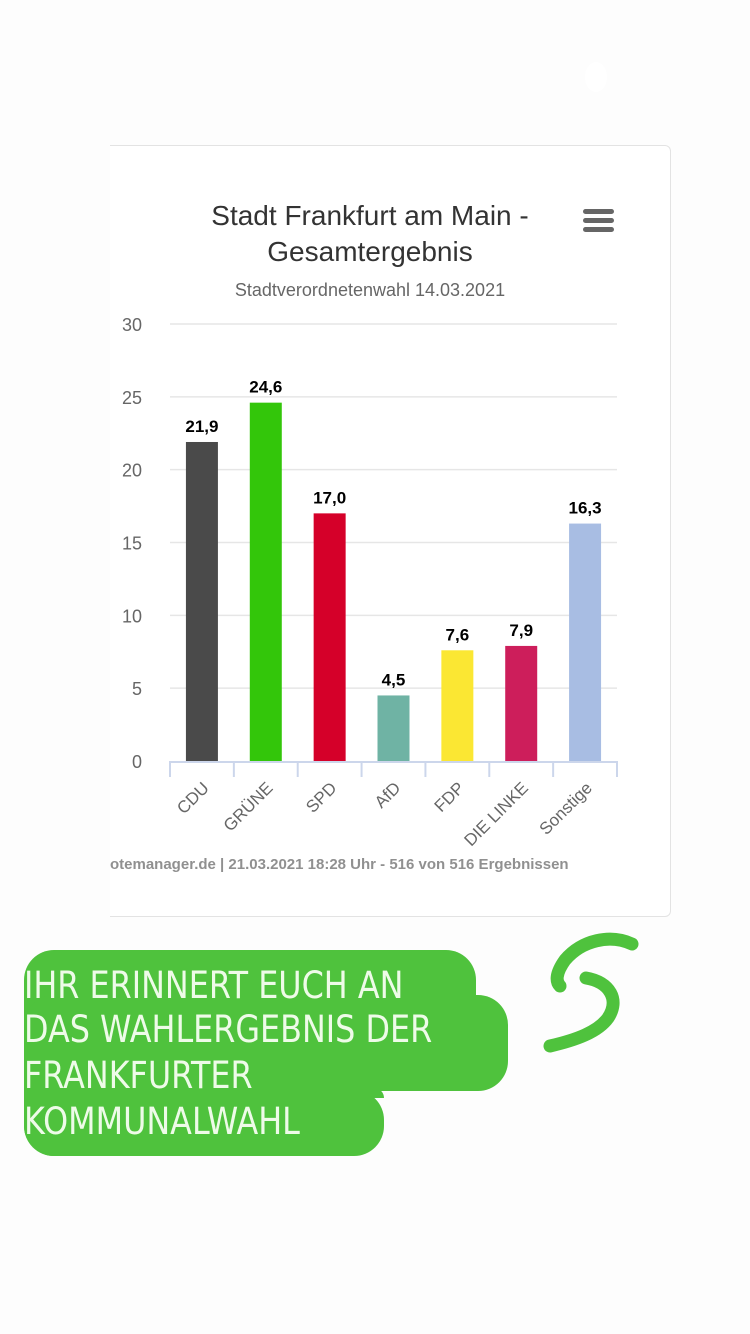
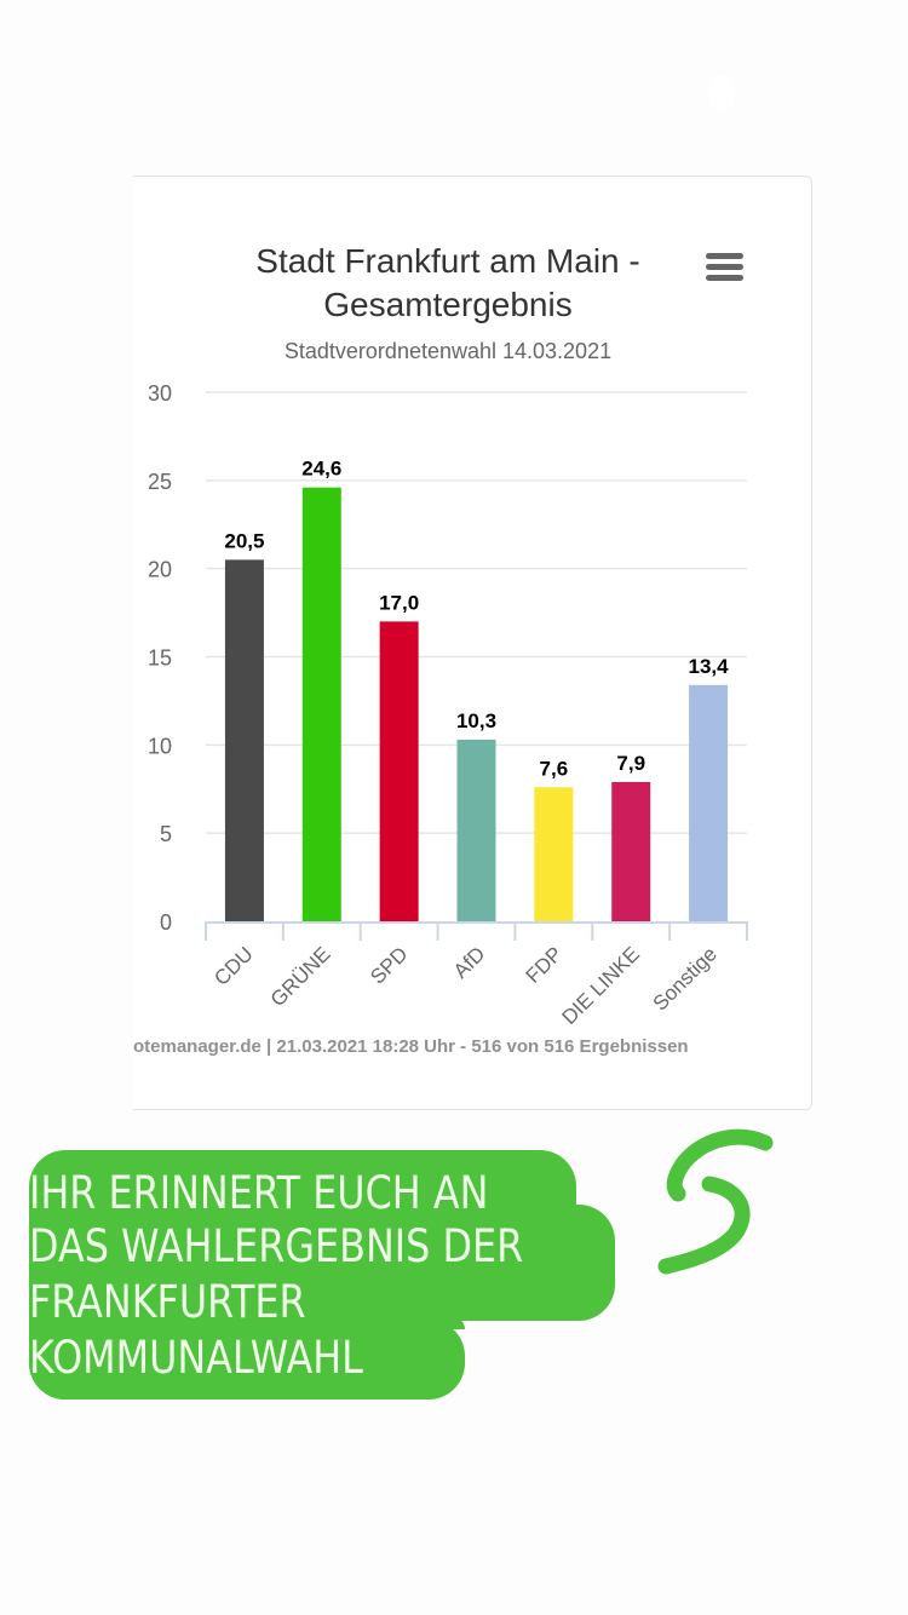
CDU: 21,9 -> 20,5
AfD: 4,5 -> 10,3
Sonstige: 16,3 -> 13,4
